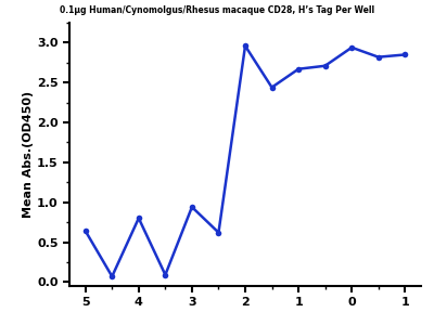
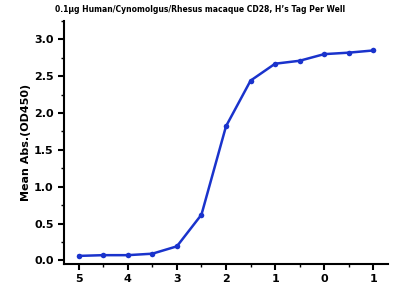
5: 0.64 -> 0.06
4: 0.80 -> 0.07
3: 0.94 -> 0.19
2: 2.96 -> 1.82
0: 2.94 -> 2.80
